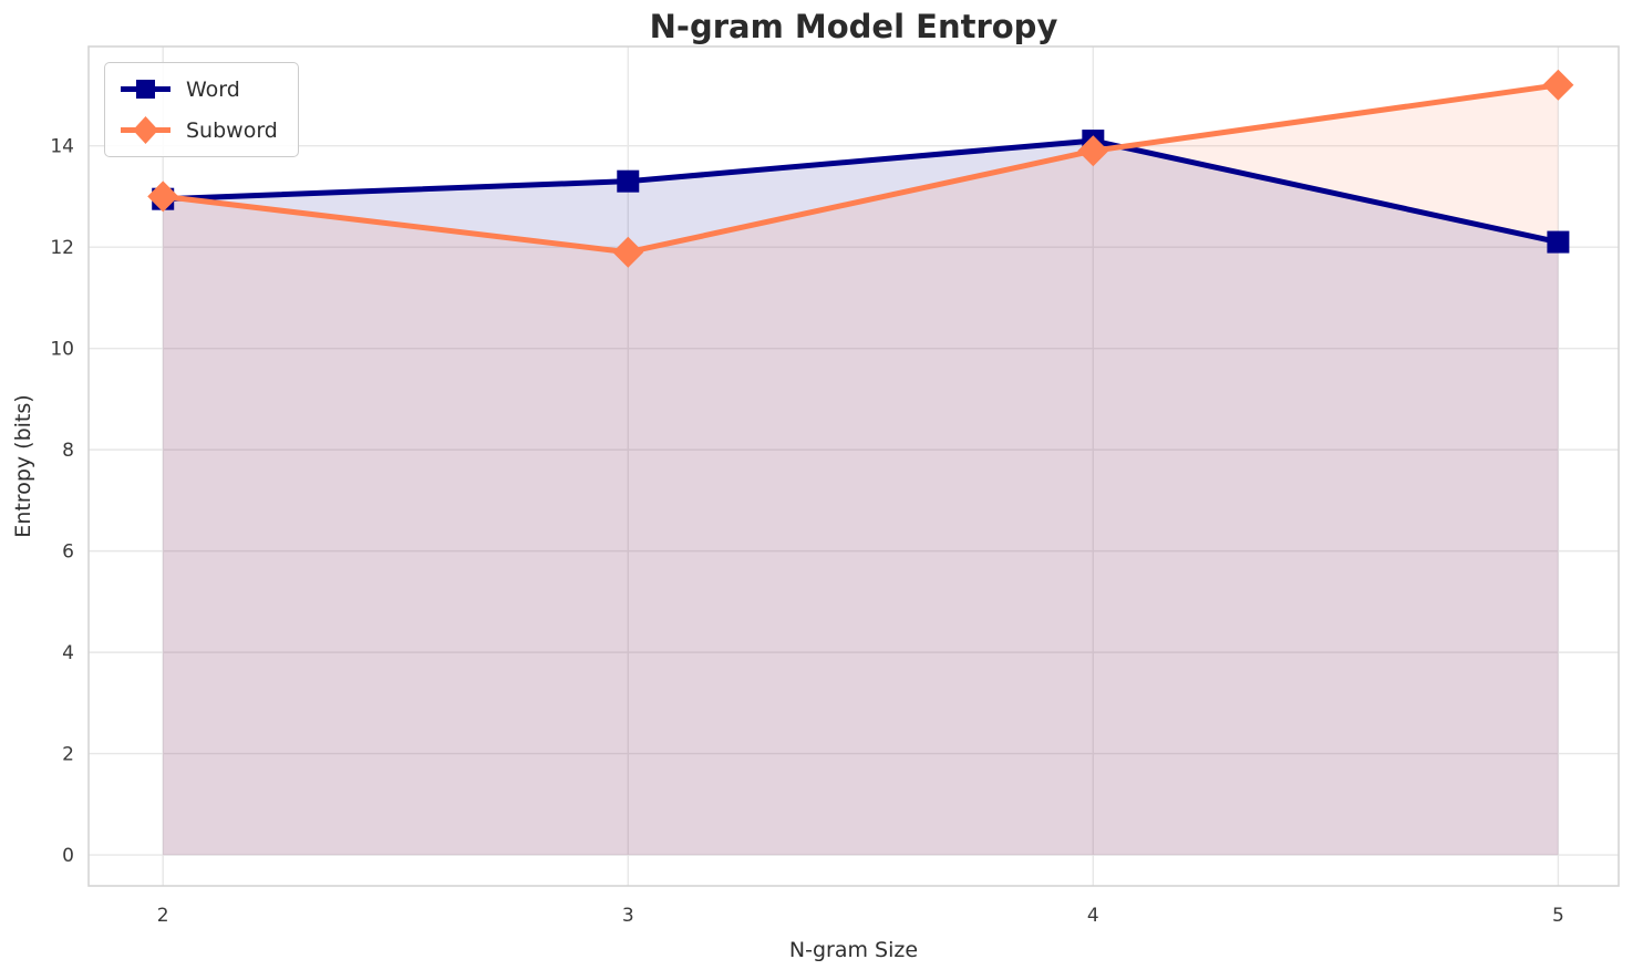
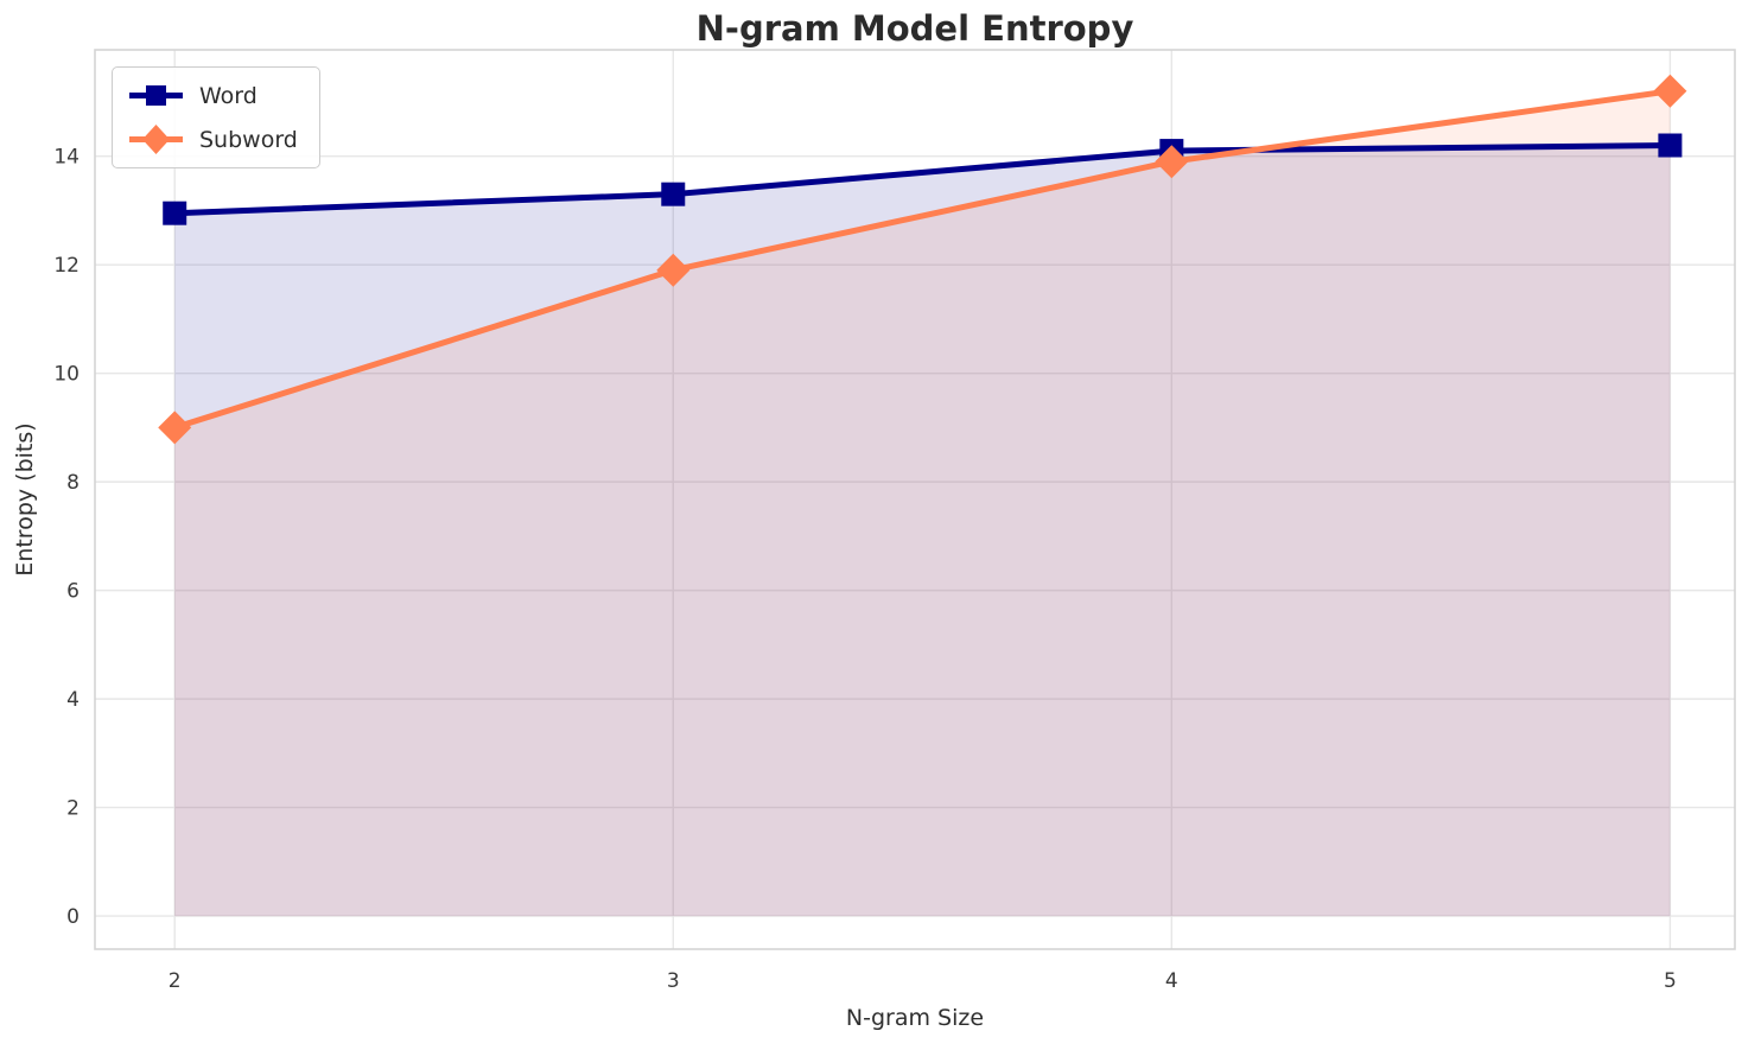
Subword/2: 13.0 -> 9.0
Word/5: 12.1 -> 14.2
